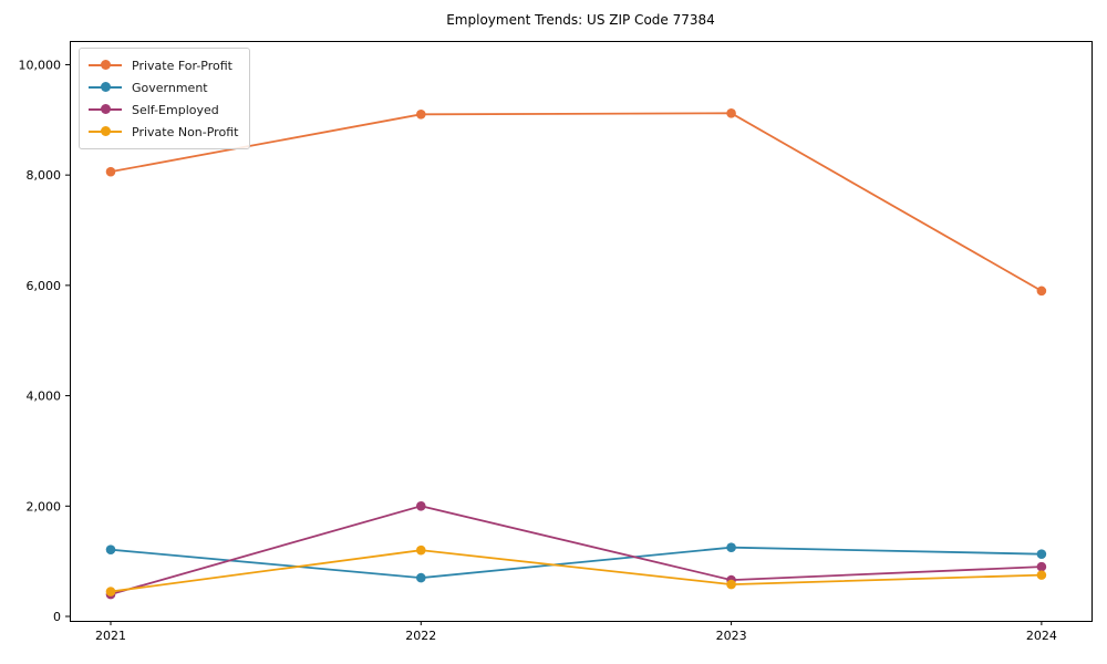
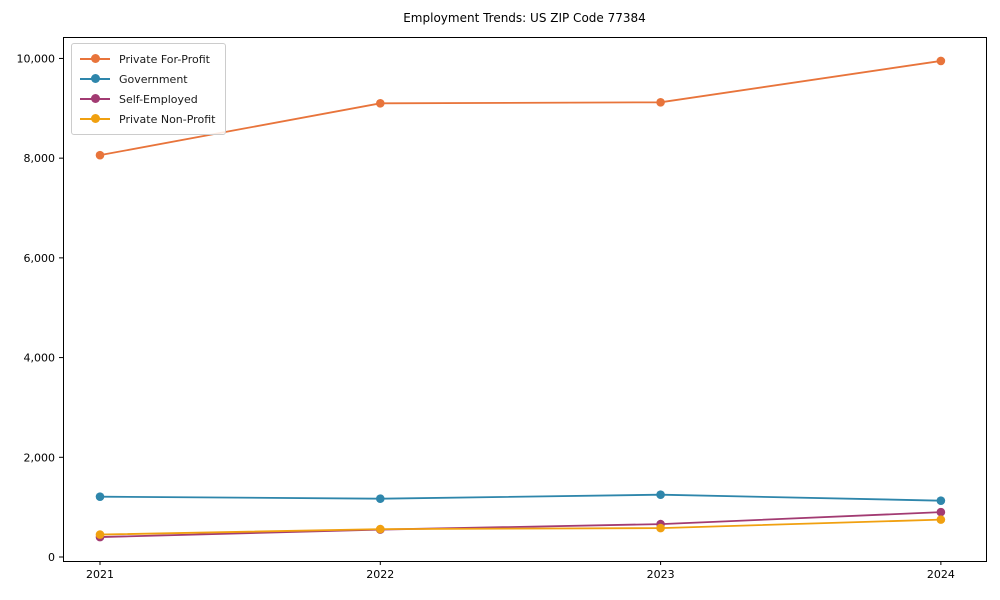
Government/2022: 700 -> 1200
Self-Employed/2022: 2000 -> 600
Private Non-Profit/2022: 1200 -> 600
Private For-Profit/2024: 5900 -> 10000
